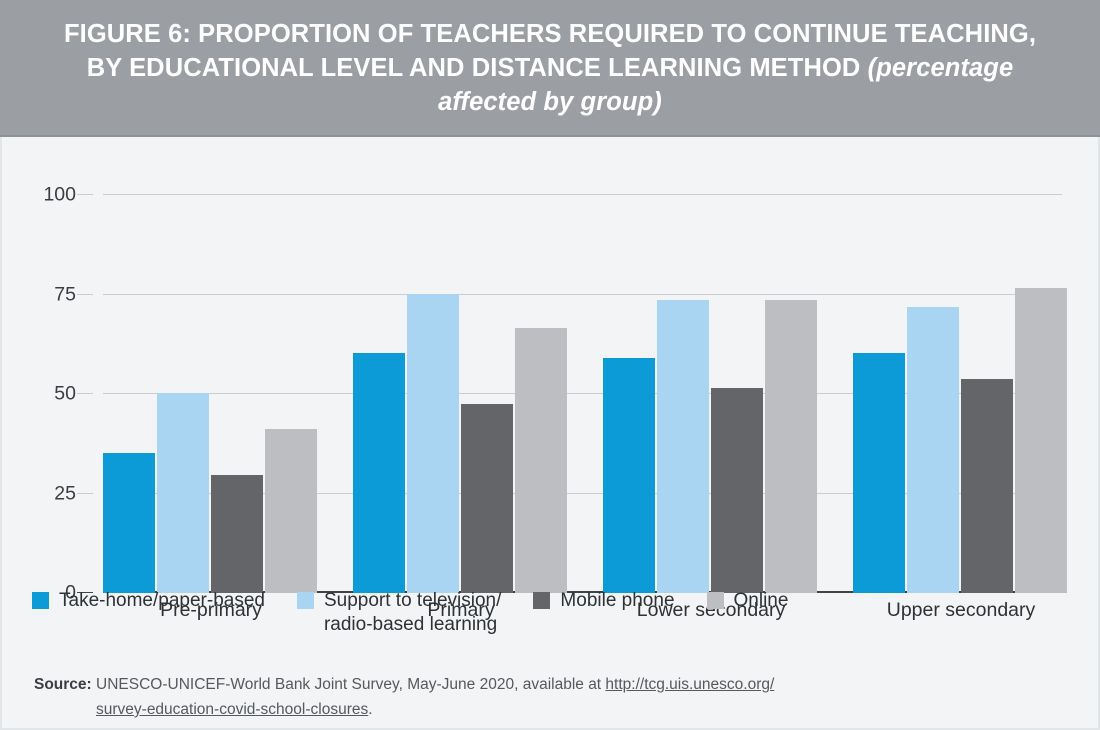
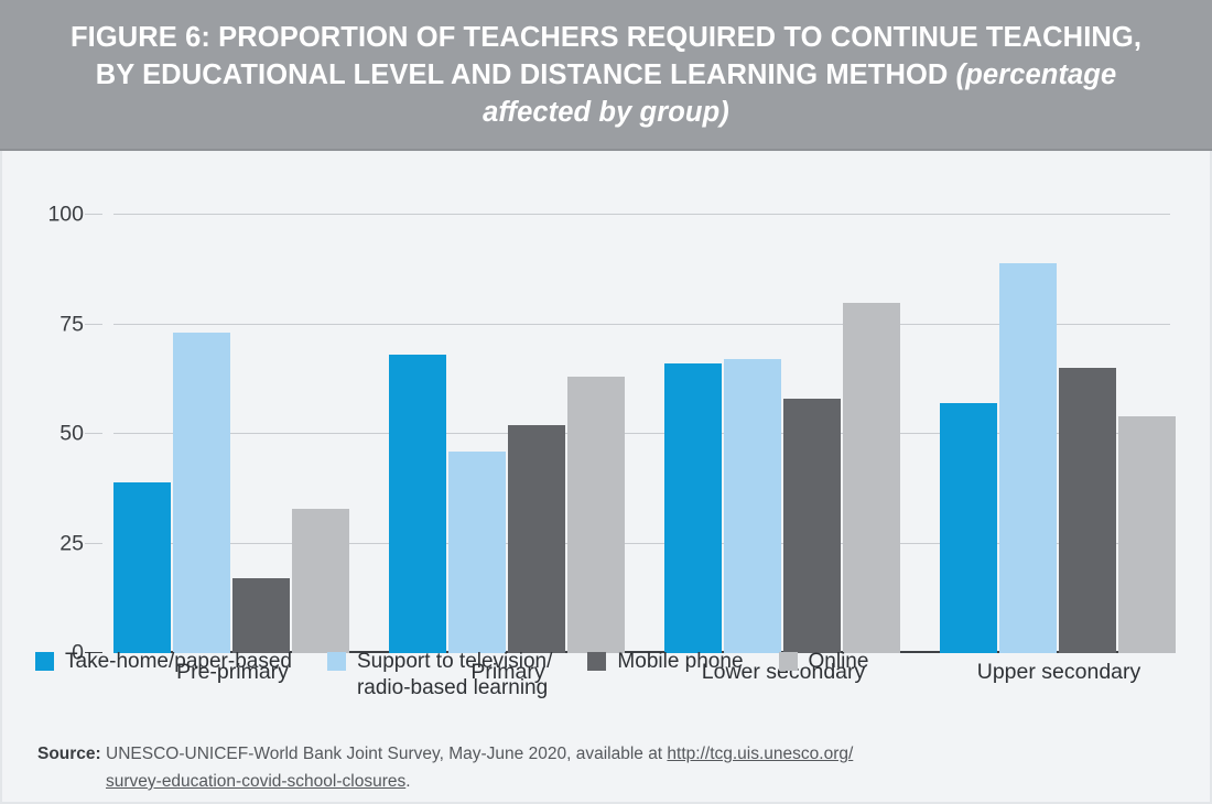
Take-home/paper-based/Pre-primary: 35 -> 39
Support to television/ radio-based learning/Pre-primary: 50 -> 73
Mobile phone/Pre-primary: 30 -> 17
Online/Pre-primary: 41 -> 33
Take-home/paper-based/Primary: 60 -> 68
Support to television/ radio-based learning/Primary: 75 -> 46
Mobile phone/Primary: 48 -> 52
Online/Primary: 66 -> 63
Take-home/paper-based/Lower secondary: 59 -> 66
Support to television/ radio-based learning/Lower secondary: 74 -> 67
Mobile phone/Lower secondary: 52 -> 58
Online/Lower secondary: 74 -> 80
Take-home/paper-based/Upper secondary: 60 -> 57
Support to television/ radio-based learning/Upper secondary: 72 -> 89
Mobile phone/Upper secondary: 54 -> 65
Online/Upper secondary: 77 -> 54
